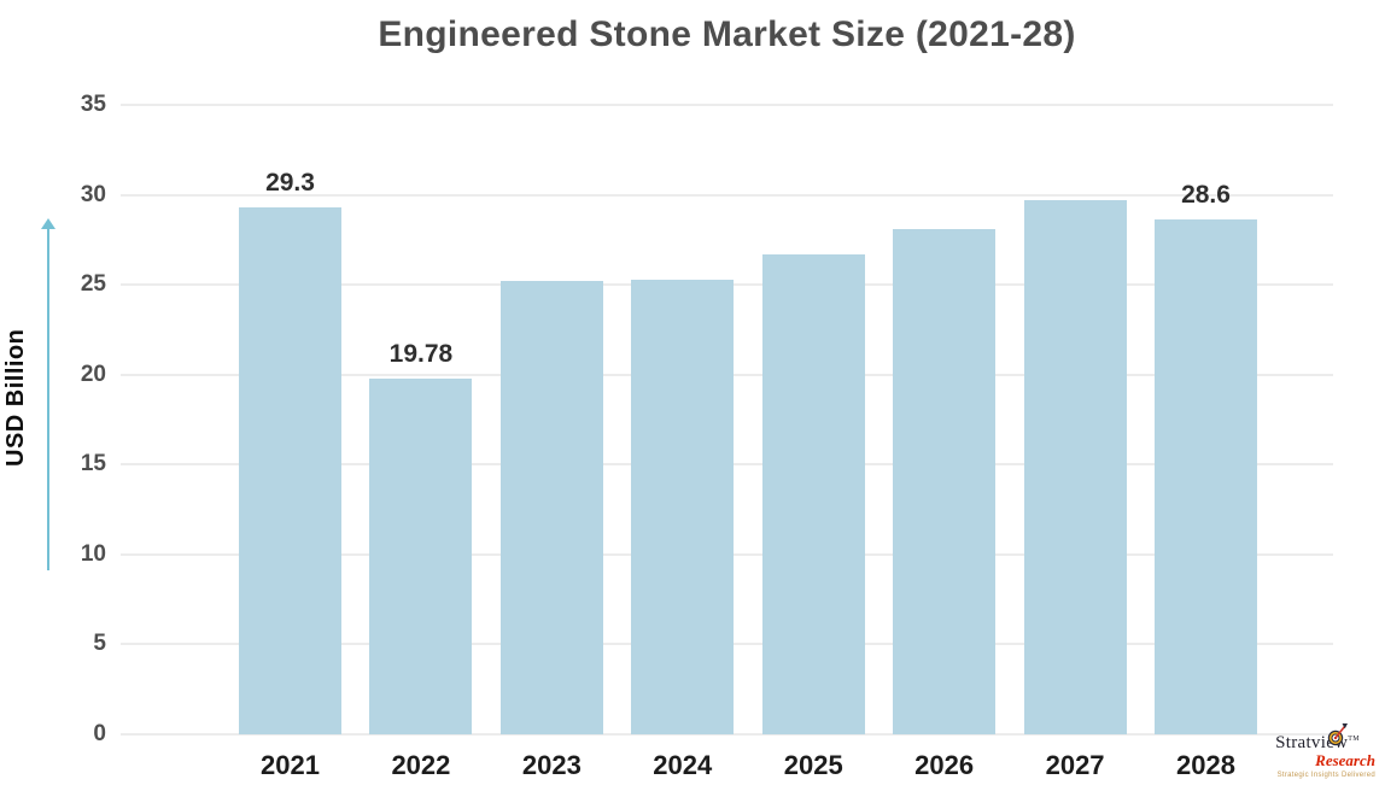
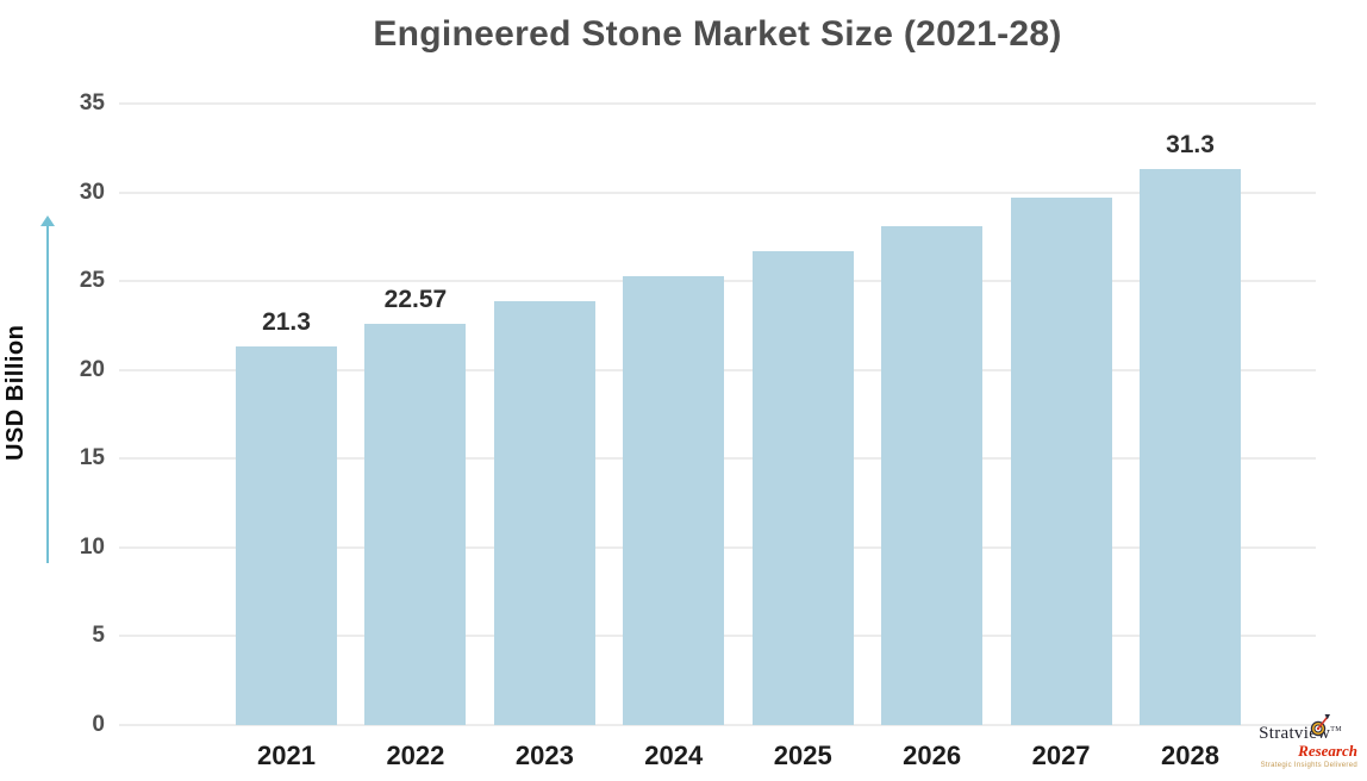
2021: 29.3 -> 21.3
2022: 19.78 -> 22.57
2023: 25.2 -> 23.9
2028: 28.6 -> 31.3
